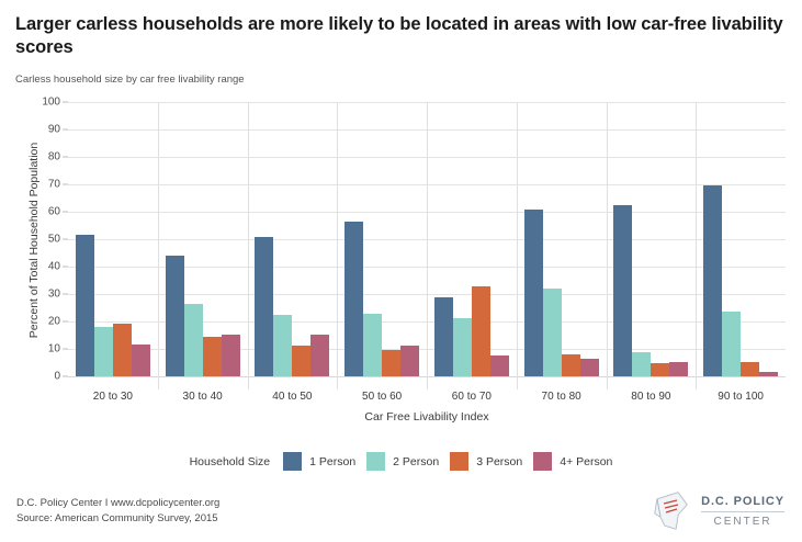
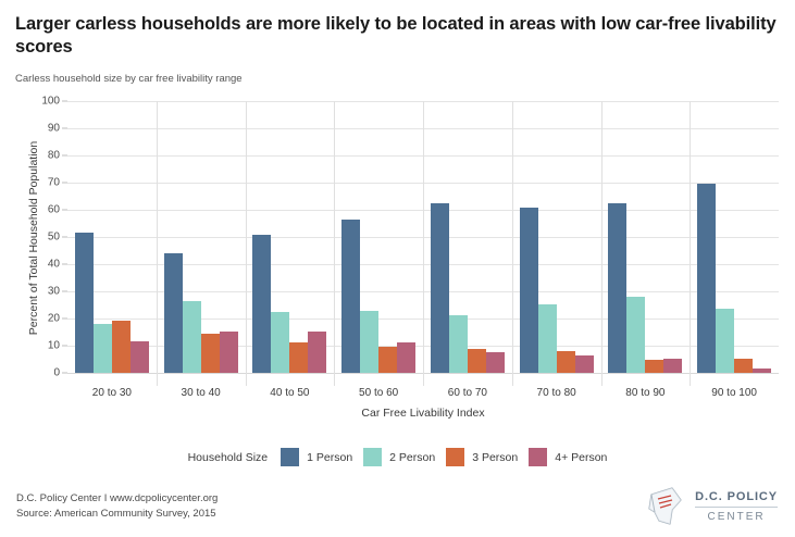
1 Person/60 to 70: 29 -> 62
3 Person/60 to 70: 33 -> 9
2 Person/70 to 80: 32 -> 25
2 Person/80 to 90: 9 -> 28
